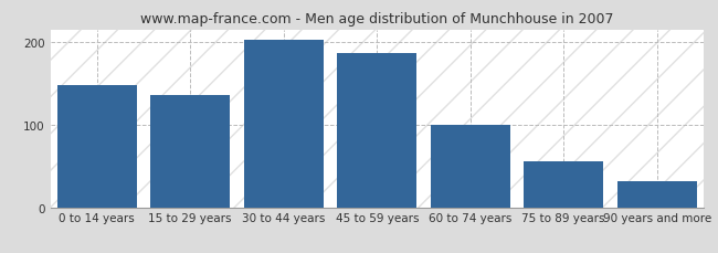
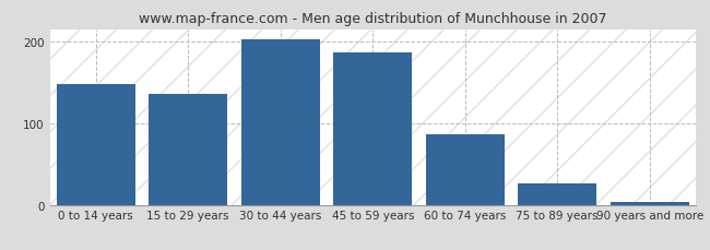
60 to 74 years: 100 -> 86
75 to 89 years: 56 -> 26
90 years and more: 32 -> 3
